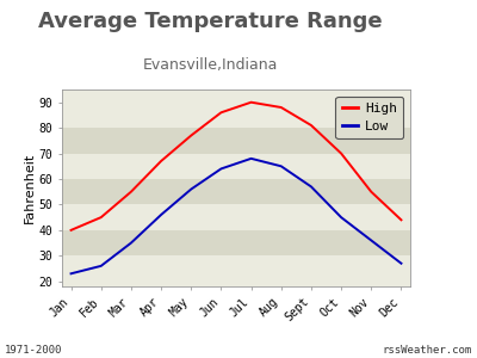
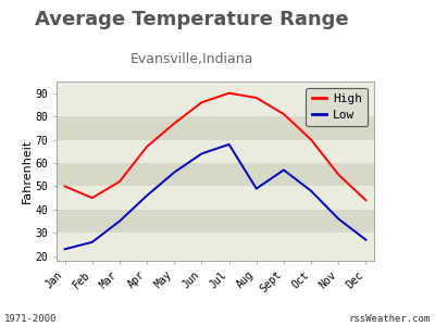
High/Jan: 40 -> 50
High/Mar: 55 -> 52
Low/Aug: 65 -> 49
Low/Oct: 45 -> 48
